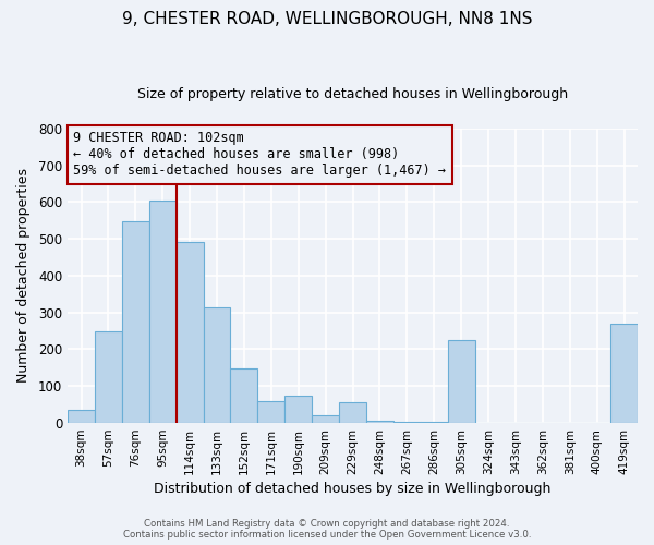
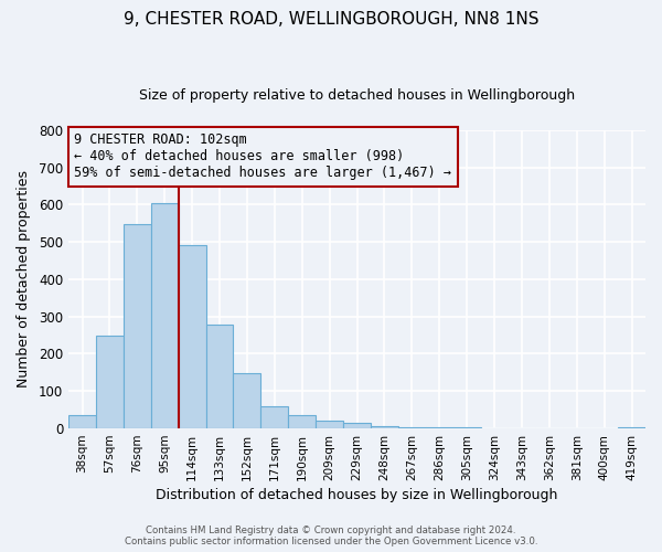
133sqm: 315 -> 277
190sqm: 75 -> 35
229sqm: 55 -> 15
305sqm: 225 -> 2
419sqm: 270 -> 3
